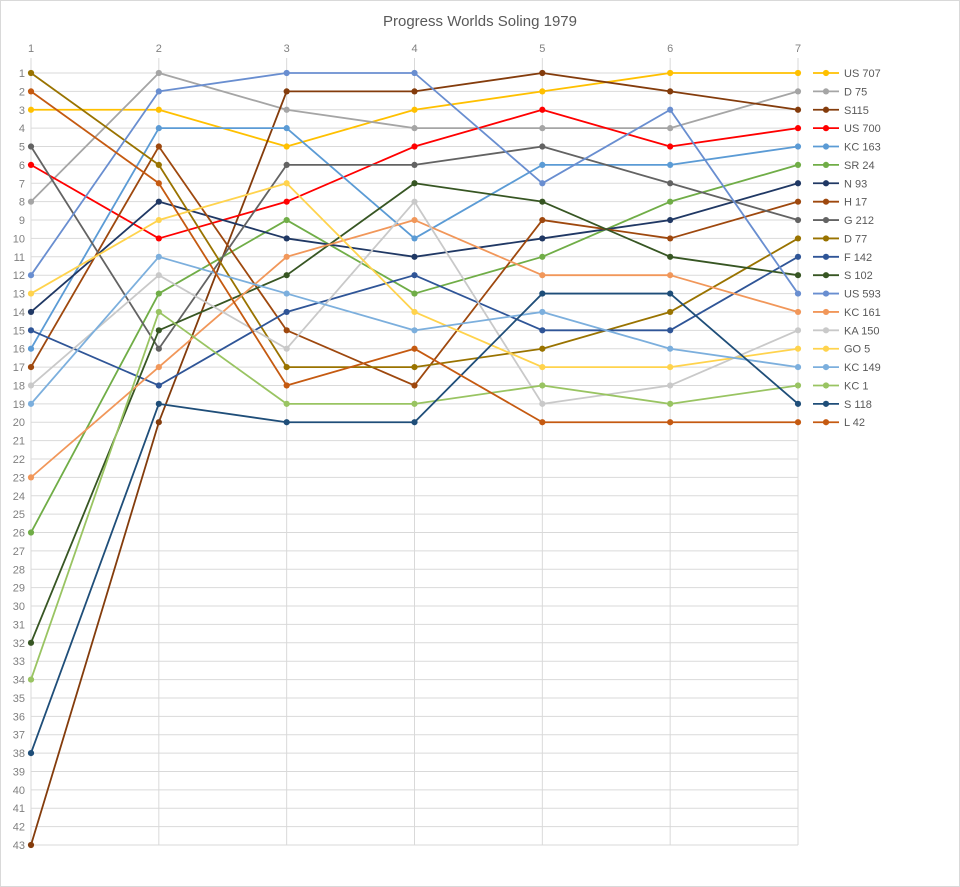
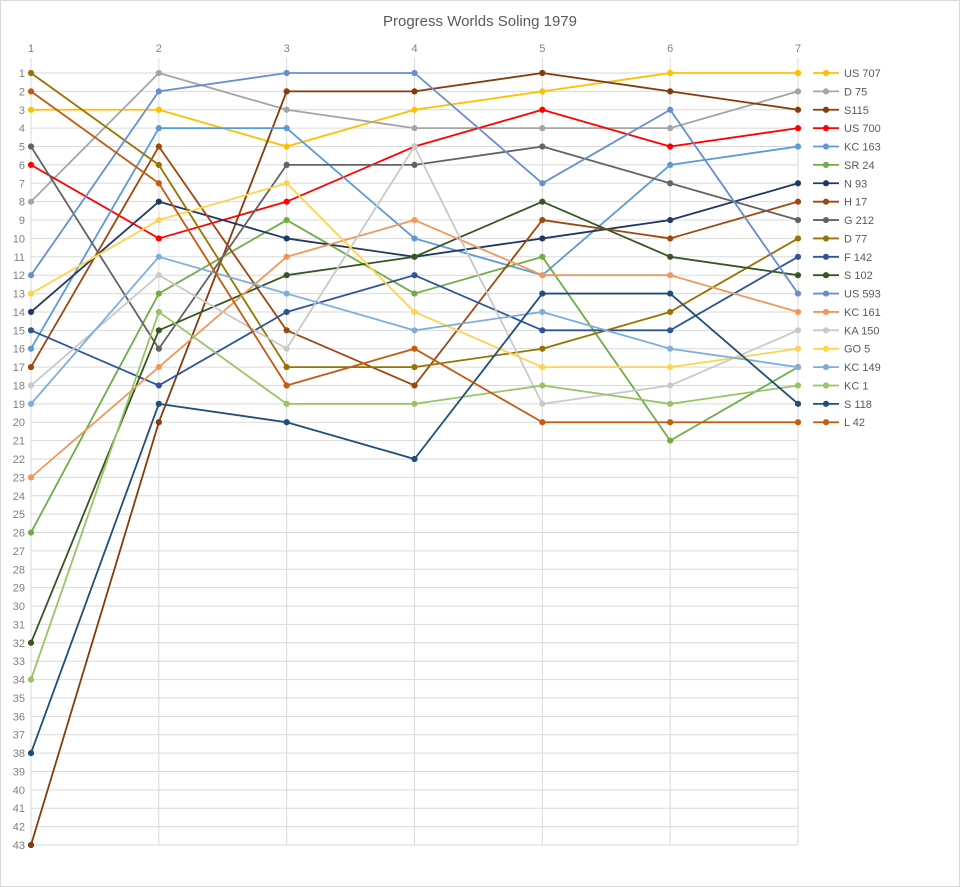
S 102/4: 7 -> 11
KA 150/4: 8 -> 5
S 118/4: 20 -> 22
KC 163/5: 6 -> 12
SR 24/6: 8 -> 21
SR 24/7: 6 -> 17
